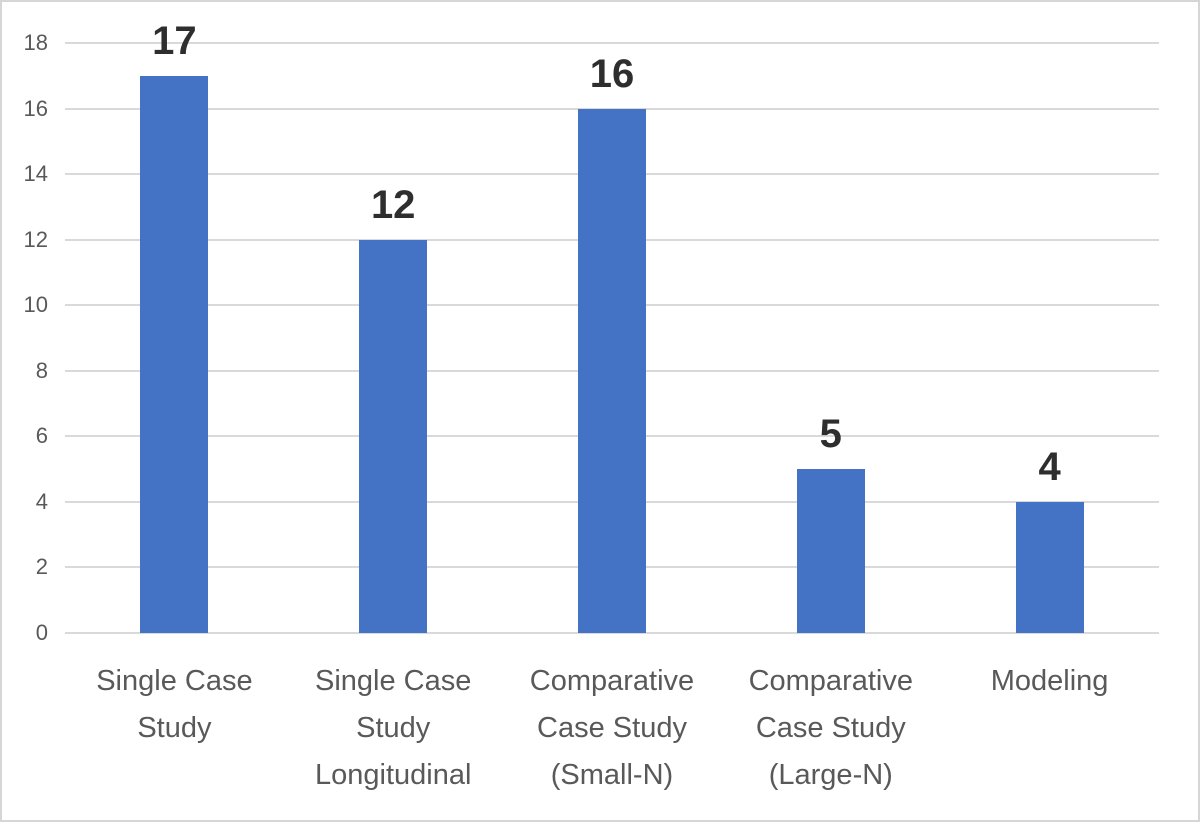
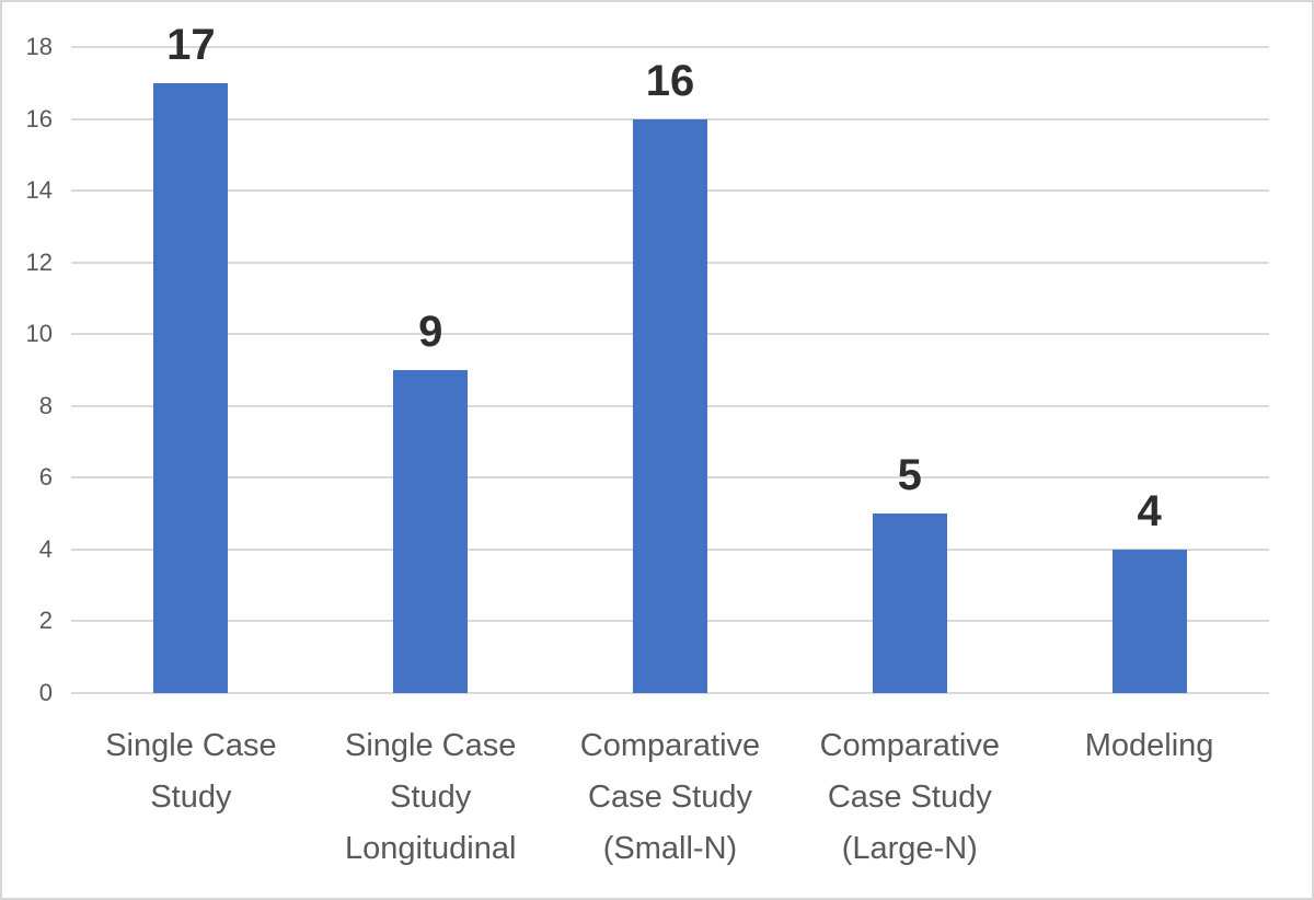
Single Case Study Longitudinal: 12 -> 9
